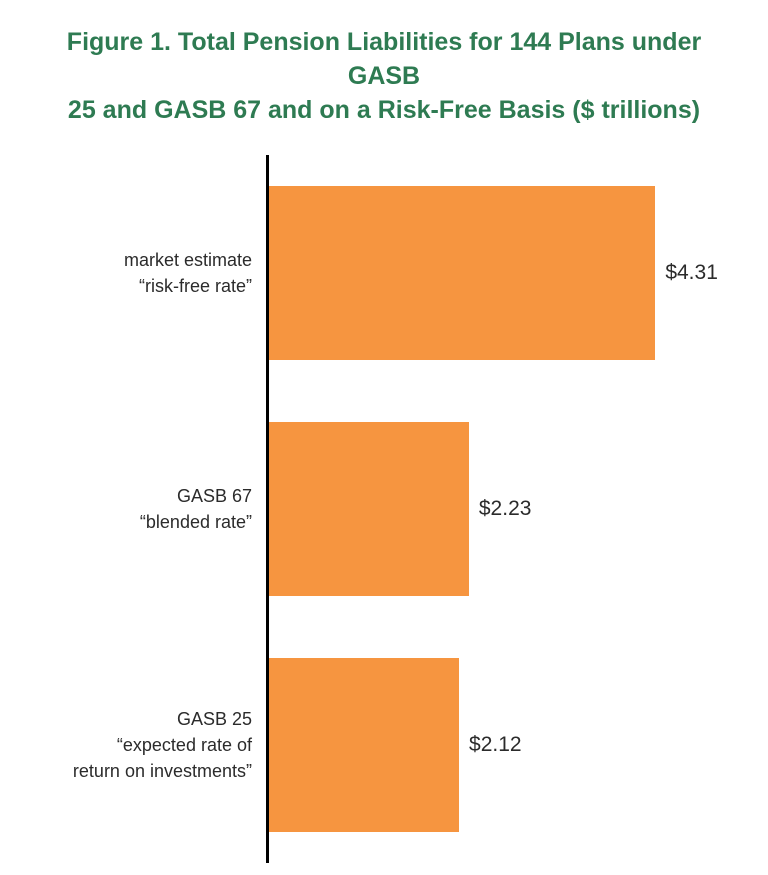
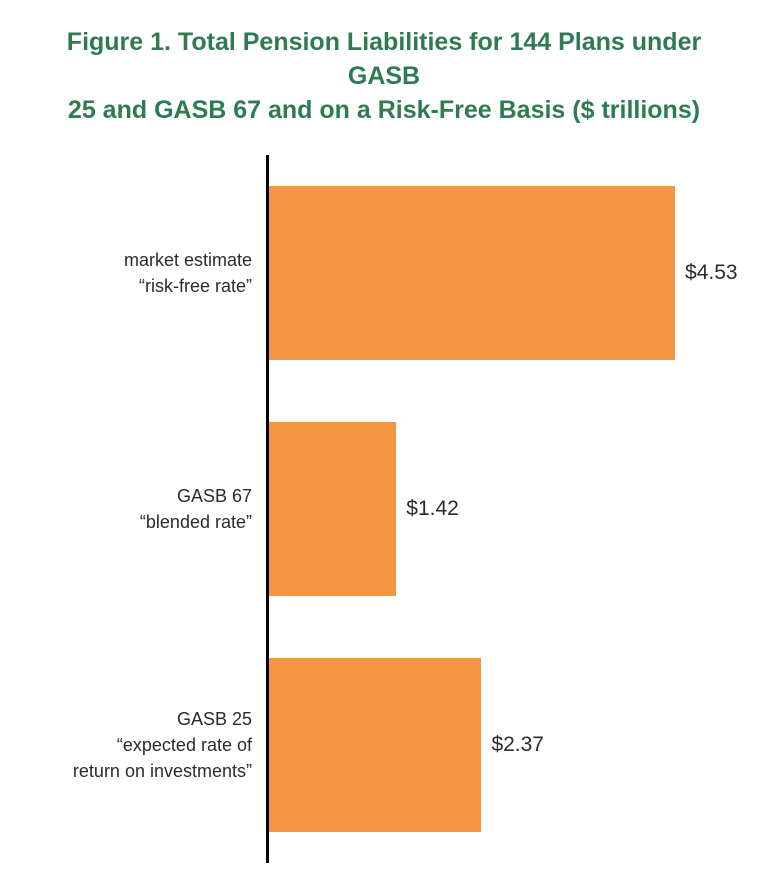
market estimate “risk-free rate”: $4.31 -> $4.53
GASB 67 “blended rate”: $2.23 -> $1.42
GASB 25 “expected rate of return on investments”: $2.12 -> $2.37
